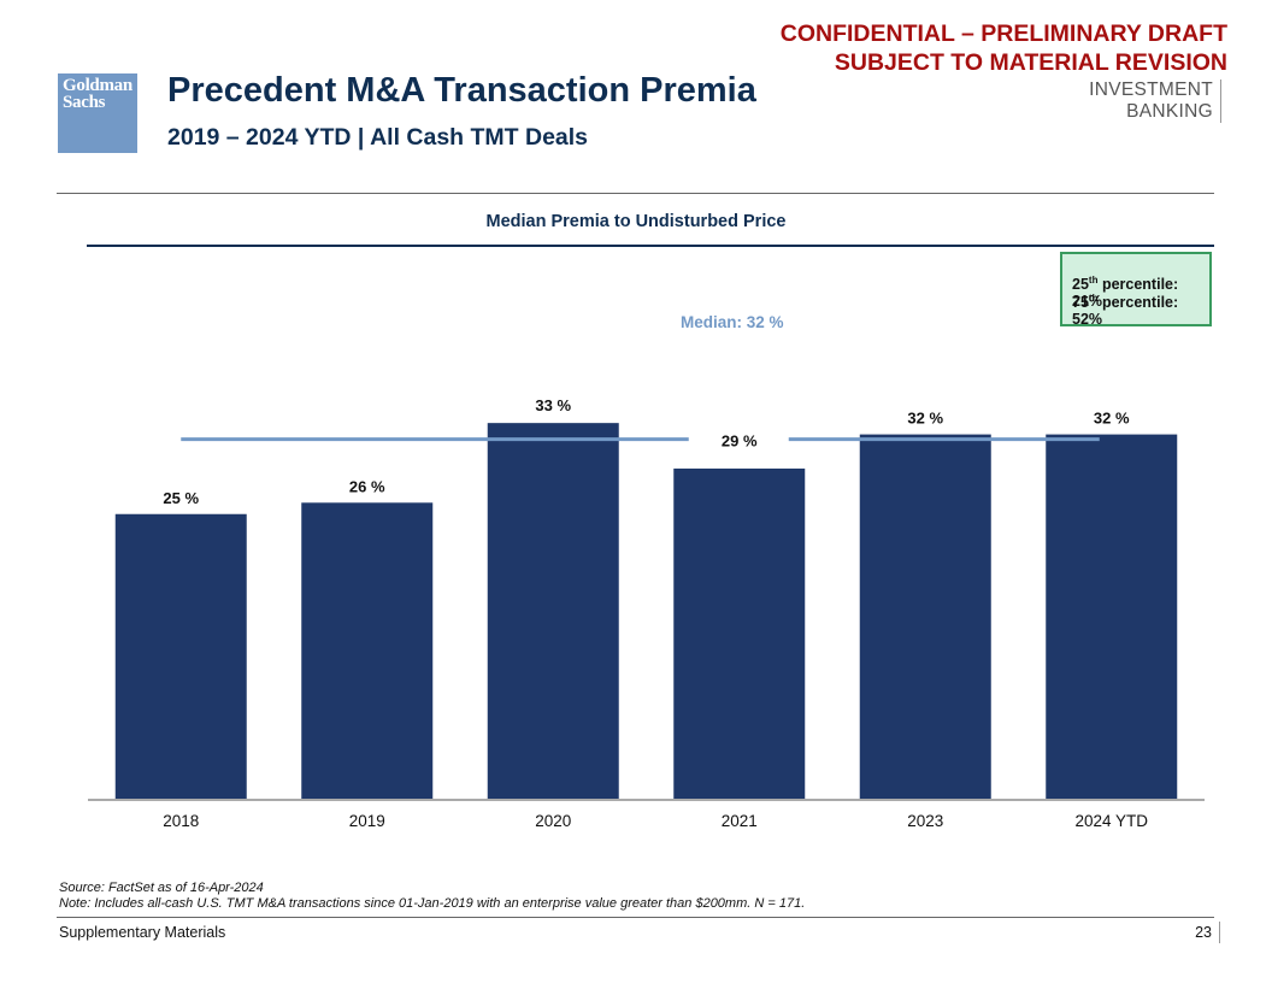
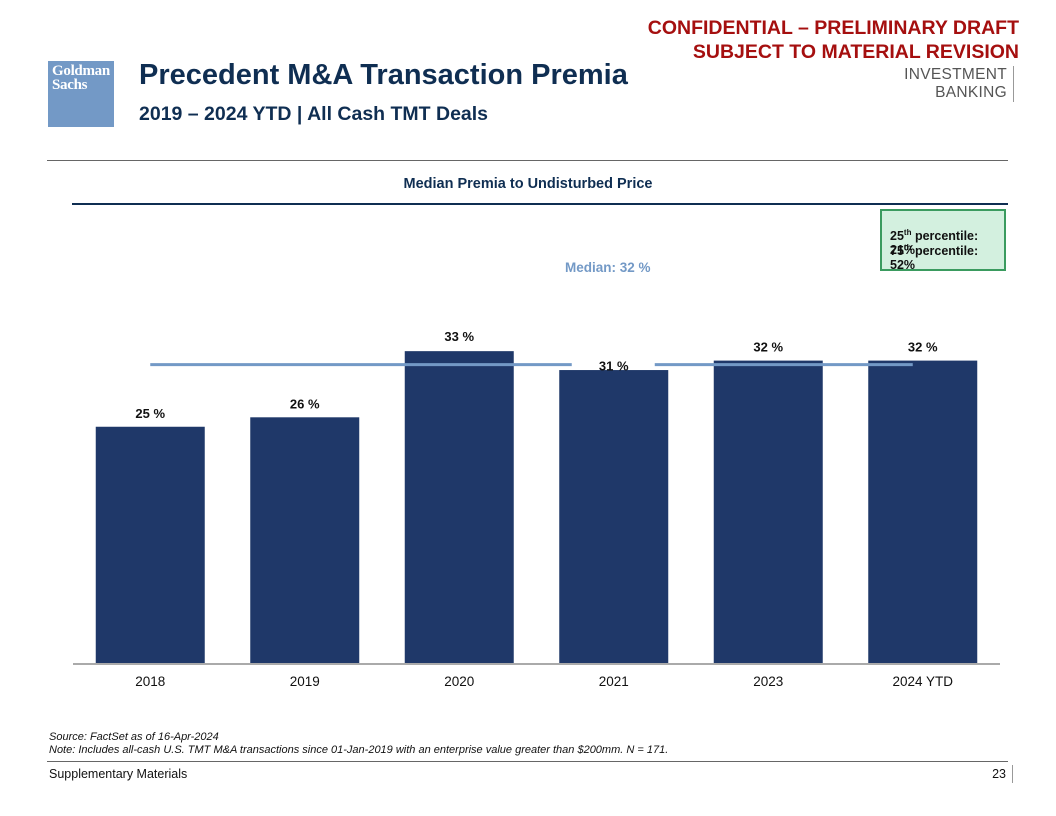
2021: 29 -> 31
